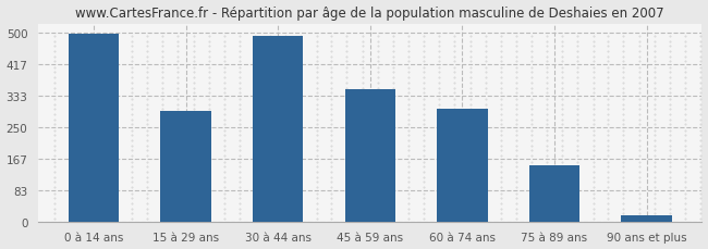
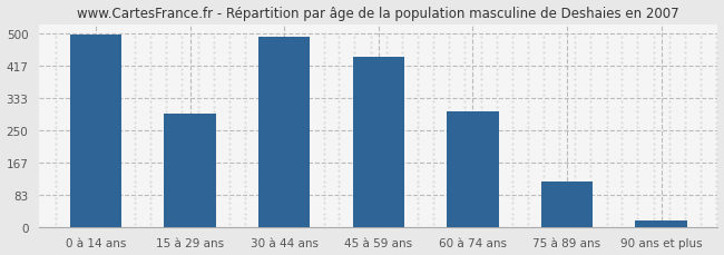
45 à 59 ans: 350 -> 440
75 à 89 ans: 150 -> 118
